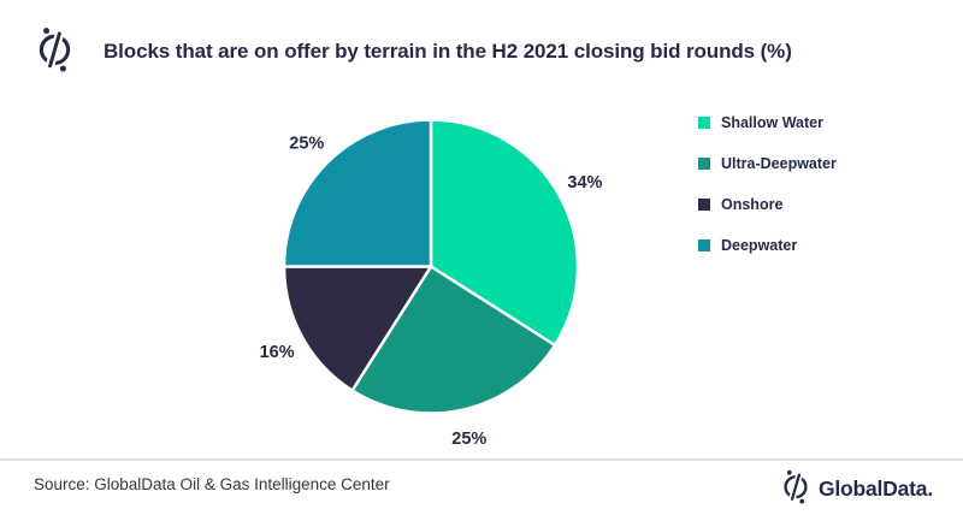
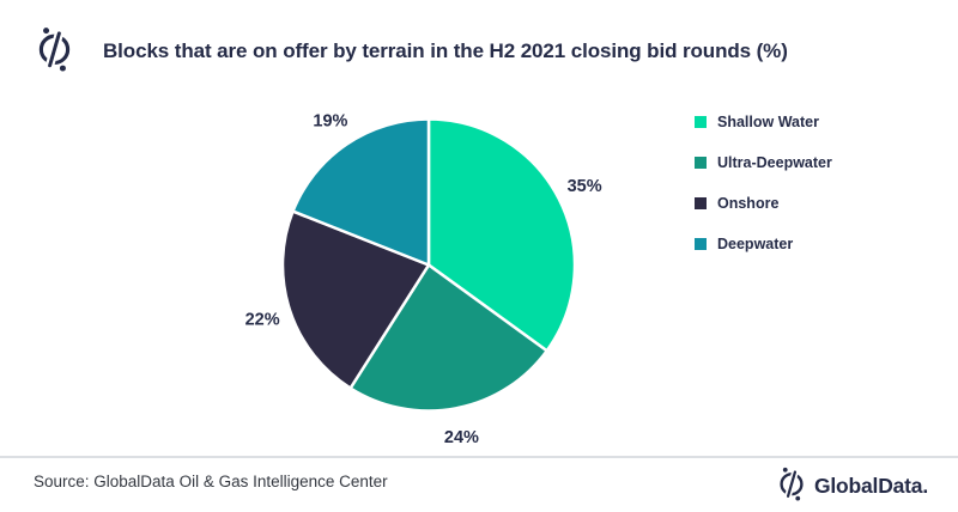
Shallow Water: 34% -> 35%
Ultra-Deepwater: 25% -> 24%
Onshore: 16% -> 22%
Deepwater: 25% -> 19%
